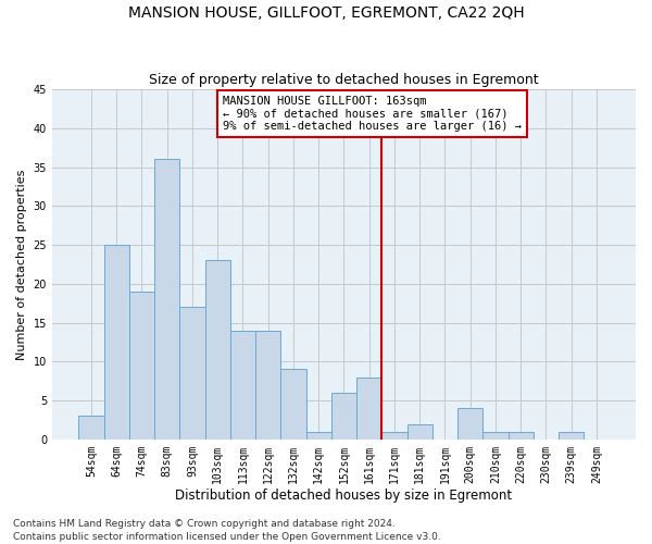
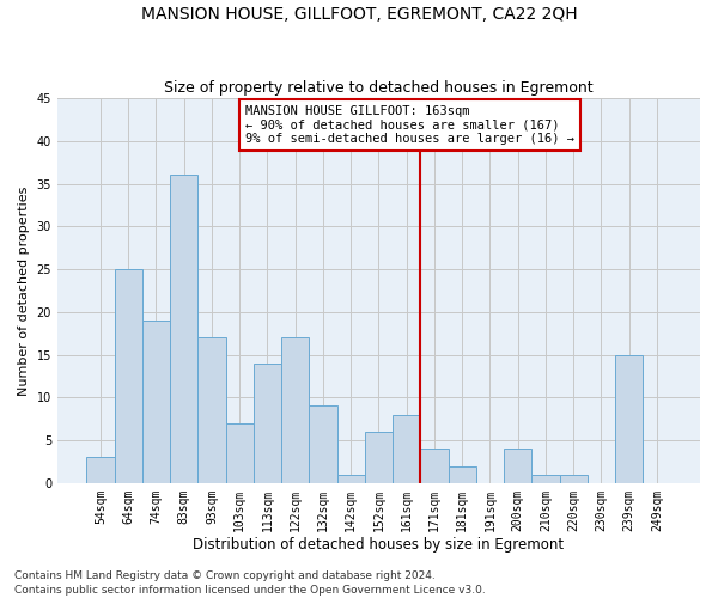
103sqm: 23 -> 7
122sqm: 14 -> 17
171sqm: 1 -> 4
239sqm: 1 -> 15
